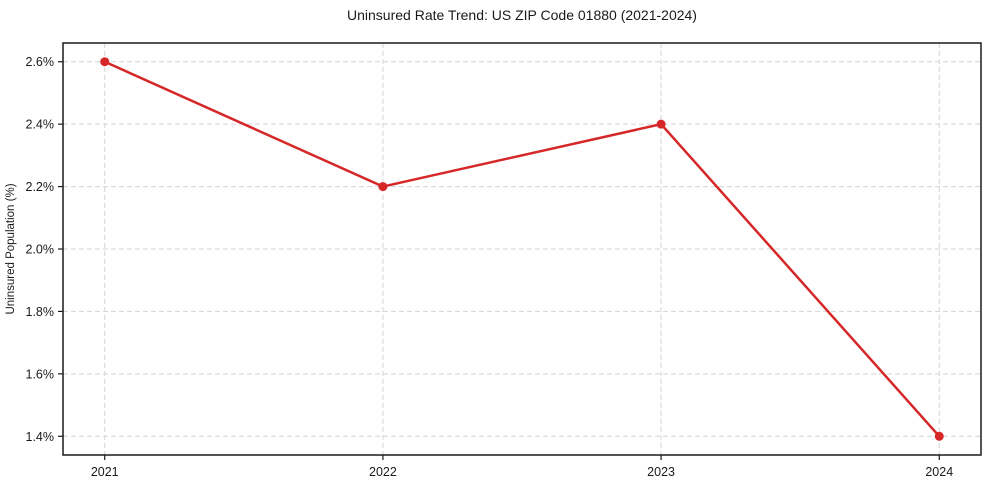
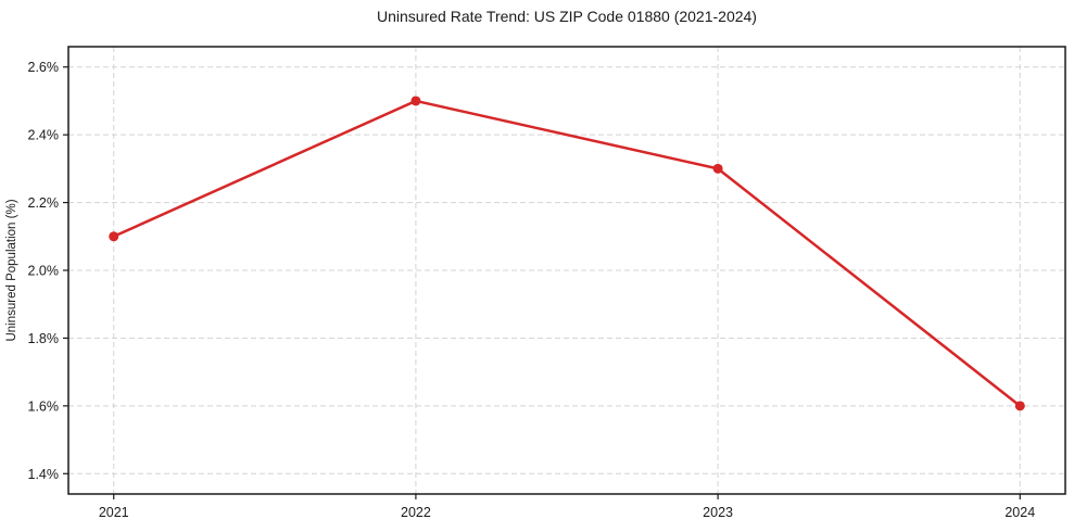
2021: 2.6% -> 2.1%
2022: 2.2% -> 2.5%
2023: 2.4% -> 2.3%
2024: 1.4% -> 1.6%
